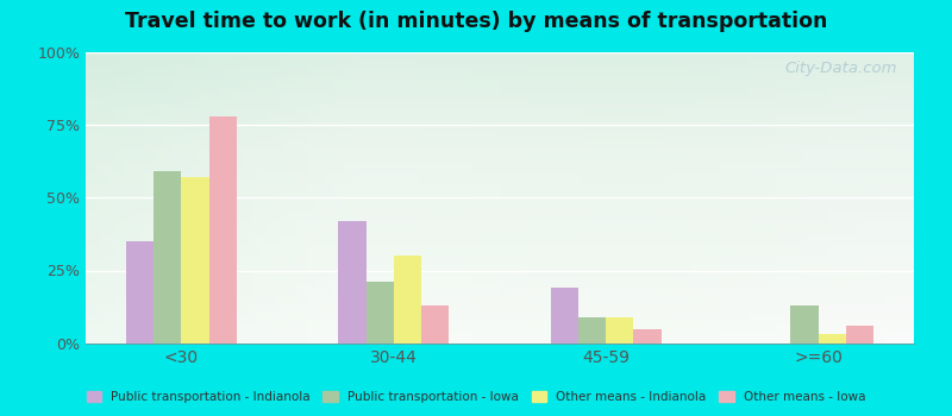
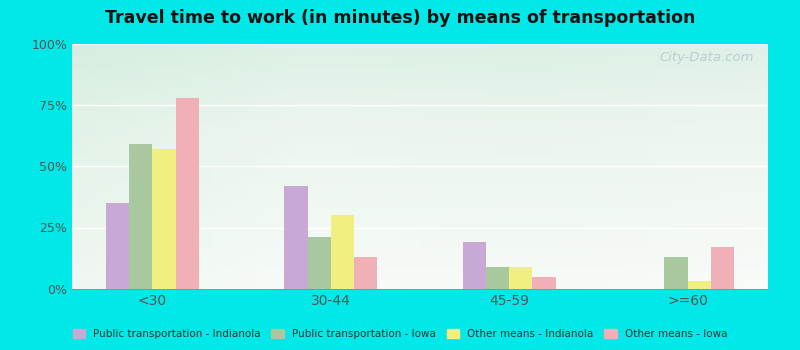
Other means - Iowa/>=60: 6% -> 17%
